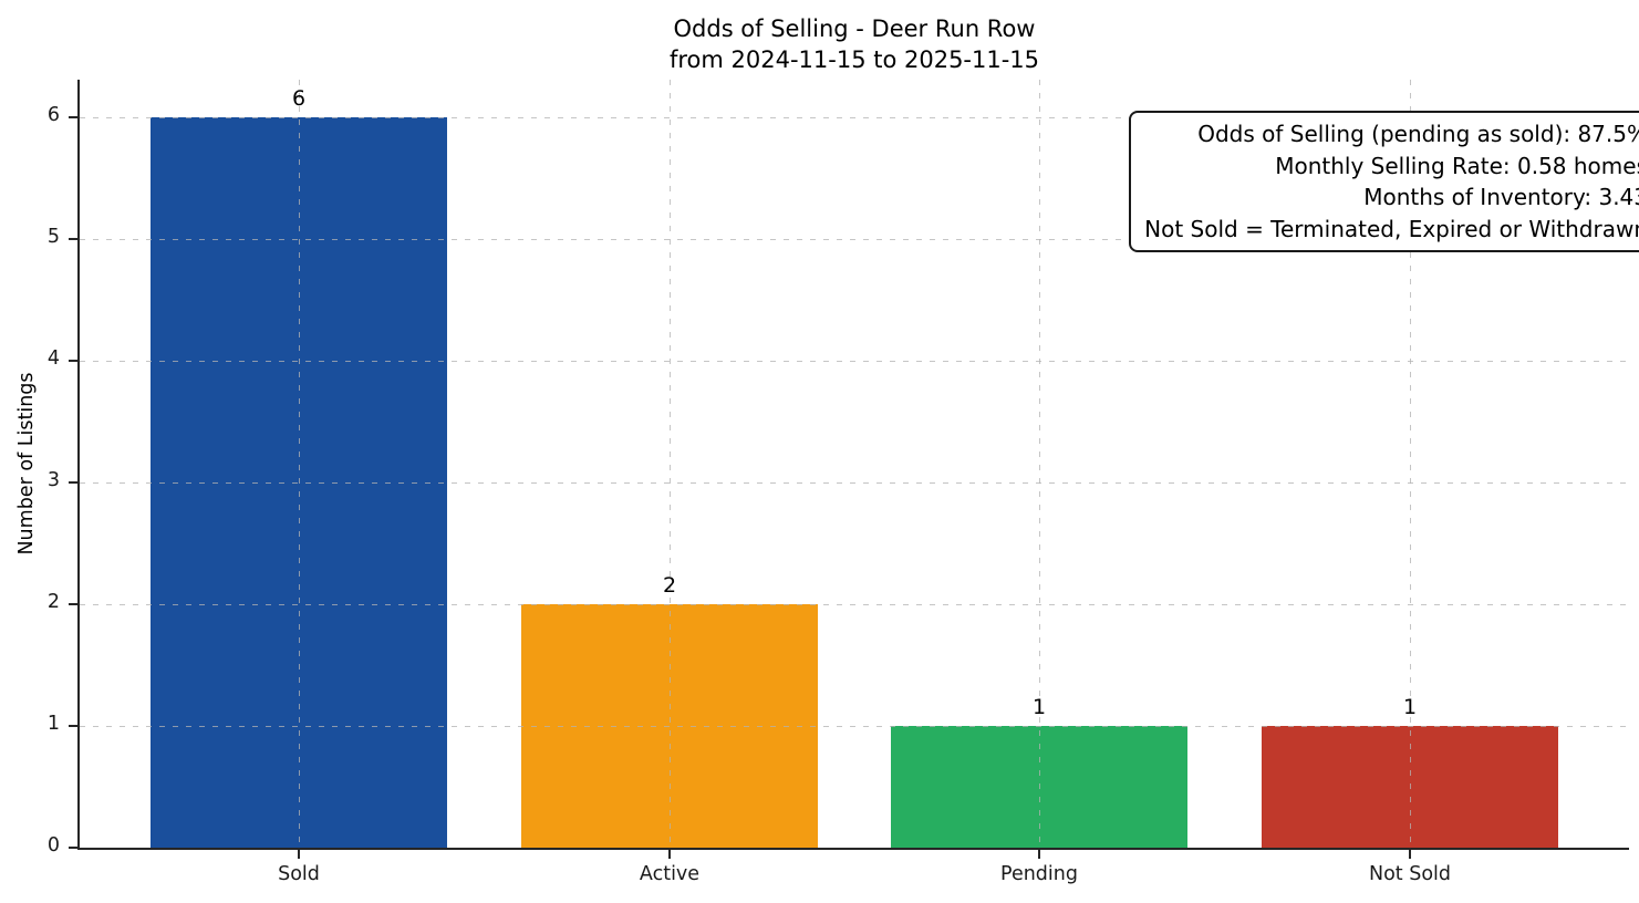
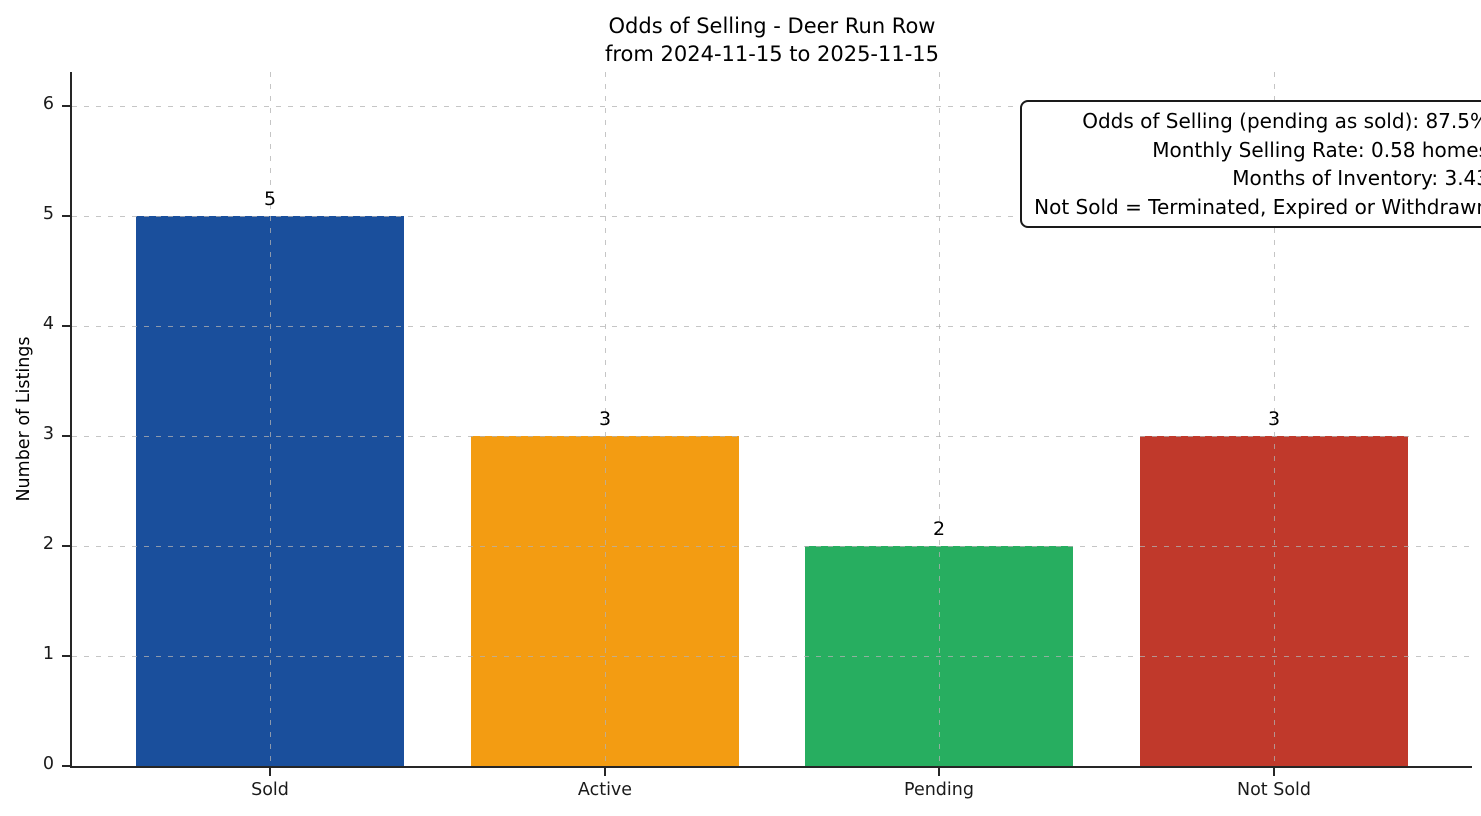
Sold: 6 -> 5
Active: 2 -> 3
Pending: 1 -> 2
Not Sold: 1 -> 3
